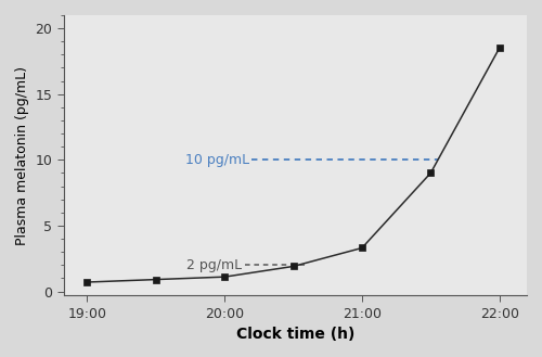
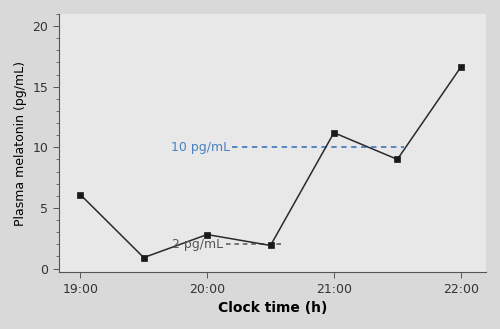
19:00: 0.7 -> 6.1
20:00: 1.1 -> 2.8
21:00: 3.3 -> 11.2
22:00: 18.5 -> 16.6
